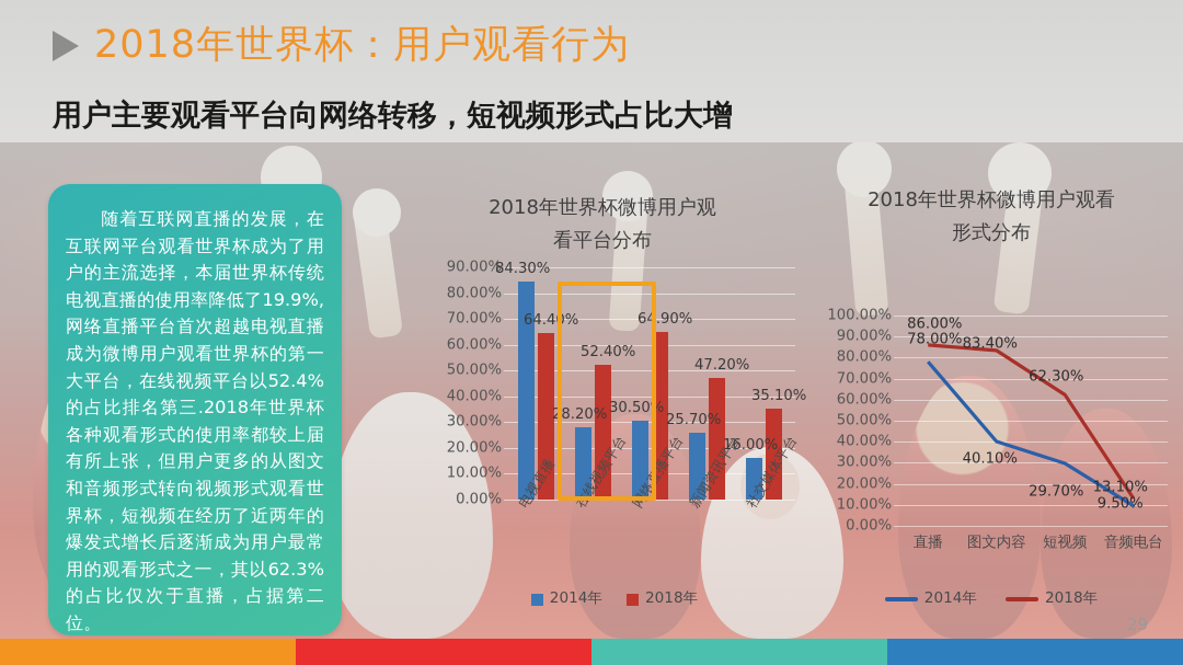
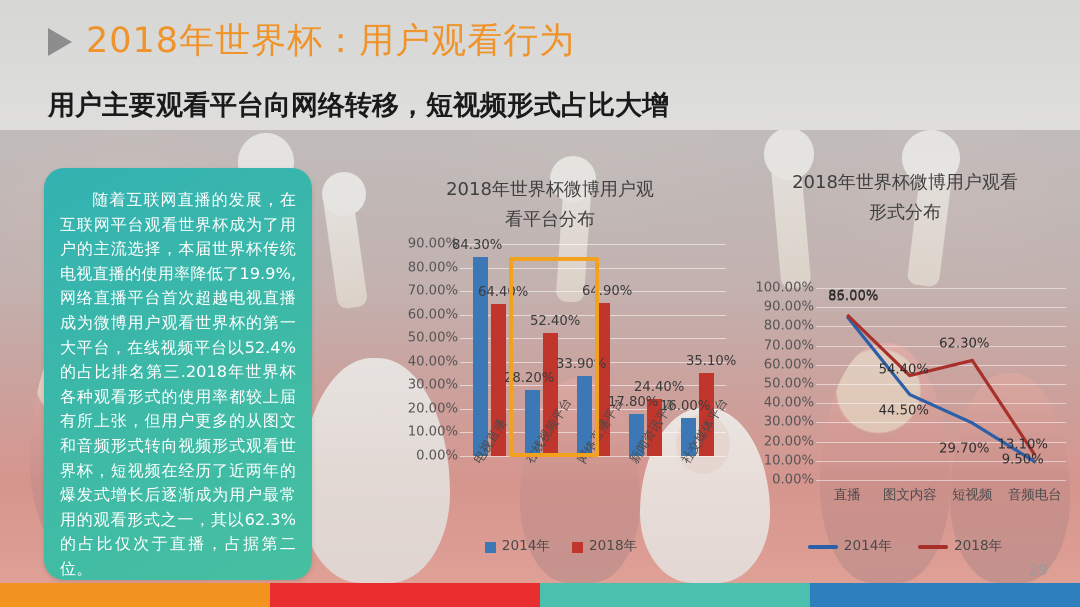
2018年世界杯微博用户观看平台分布/2014年/网络直播平台: 30.50% -> 33.90%
2018年世界杯微博用户观看平台分布/2014年/新闻资讯平台: 25.70% -> 17.80%
2018年世界杯微博用户观看平台分布/2018年/新闻资讯平台: 47.20% -> 24.40%
2018年世界杯微博用户观看形式分布/2014年/直播: 78.00% -> 85.00%
2018年世界杯微博用户观看形式分布/2014年/图文内容: 40.10% -> 44.50%
2018年世界杯微博用户观看形式分布/2018年/图文内容: 83.40% -> 54.40%
